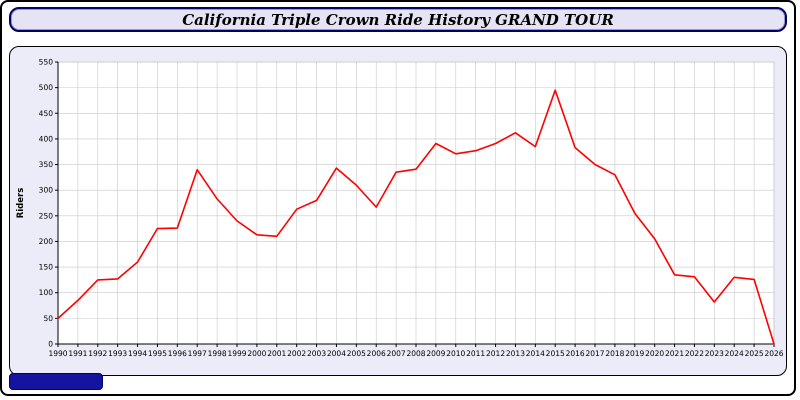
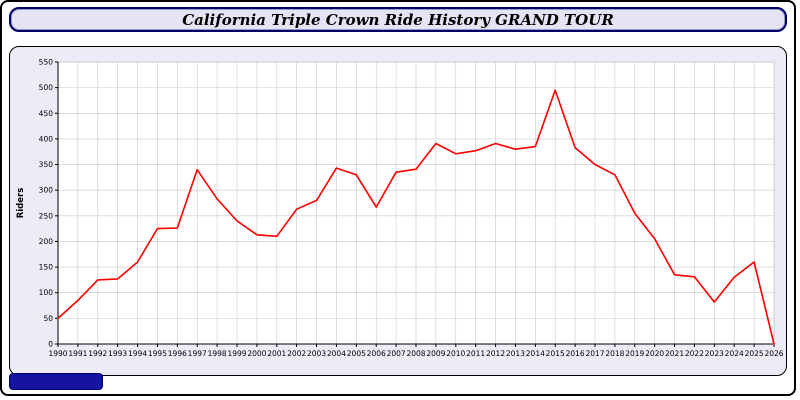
2005: 310 -> 330
2013: 410 -> 380
2025: 130 -> 160
